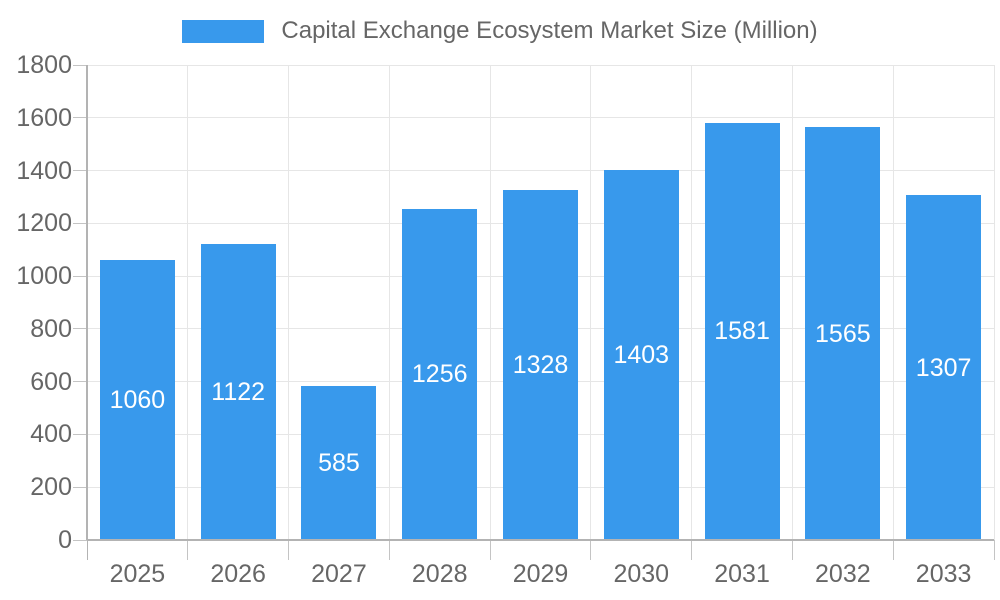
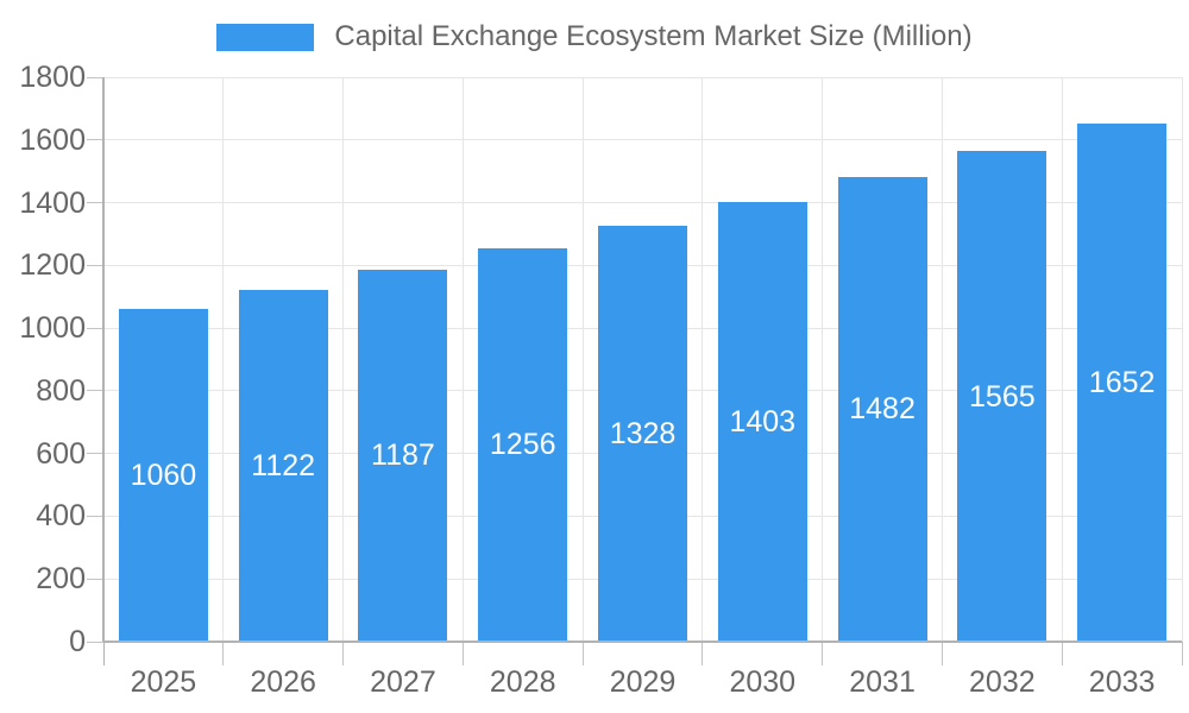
2027: 585 -> 1187
2031: 1581 -> 1482
2033: 1307 -> 1652
